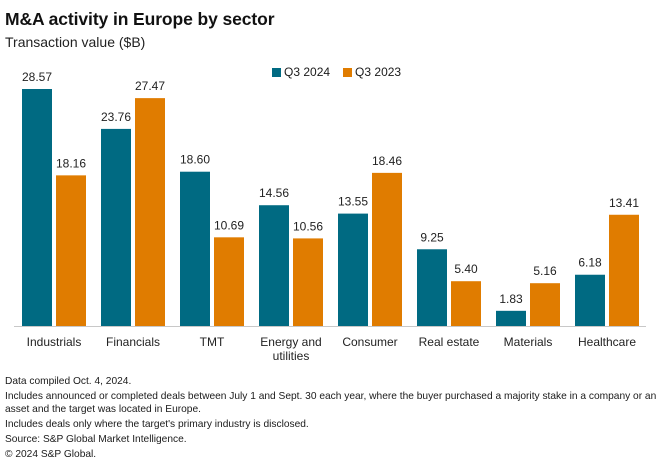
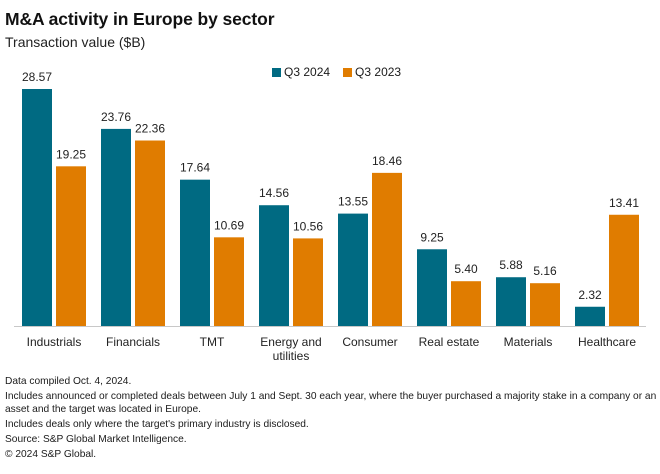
Q3 2023/Industrials: 18.16 -> 19.25
Q3 2023/Financials: 27.47 -> 22.36
Q3 2024/TMT: 18.60 -> 17.64
Q3 2024/Materials: 1.83 -> 5.88
Q3 2024/Healthcare: 6.18 -> 2.32
